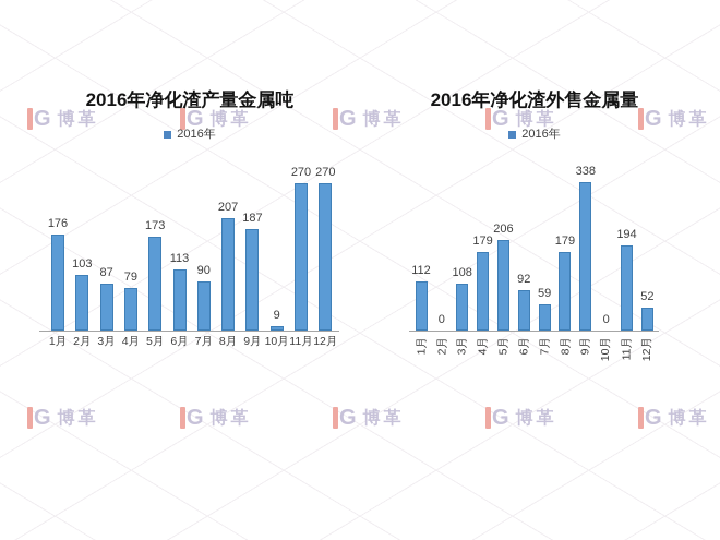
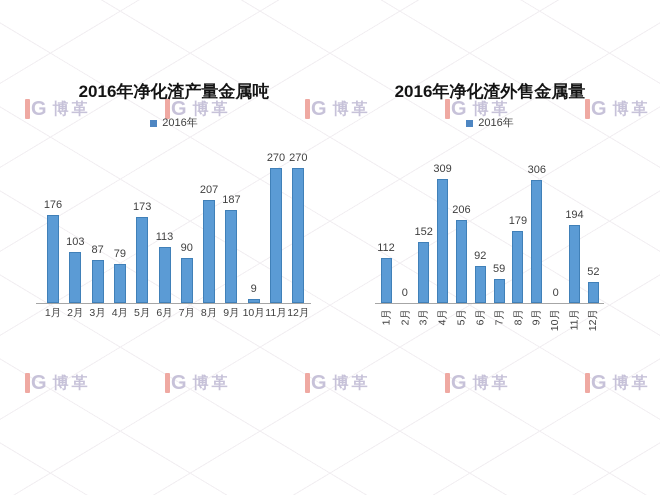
2016年净化渣外售金属量/3月: 108 -> 152
2016年净化渣外售金属量/4月: 179 -> 309
2016年净化渣外售金属量/9月: 338 -> 306
